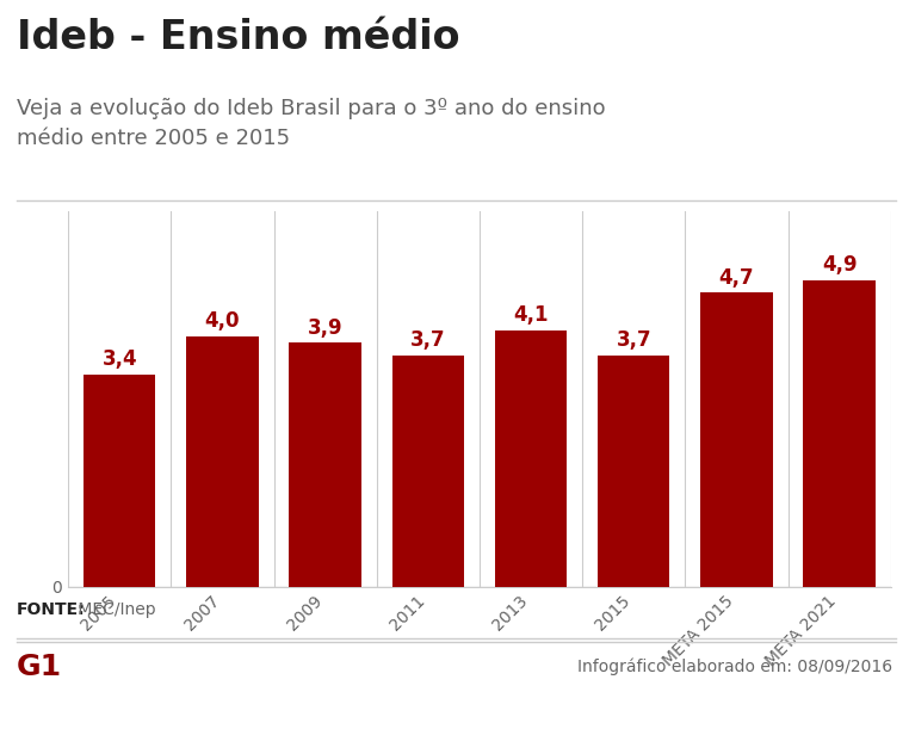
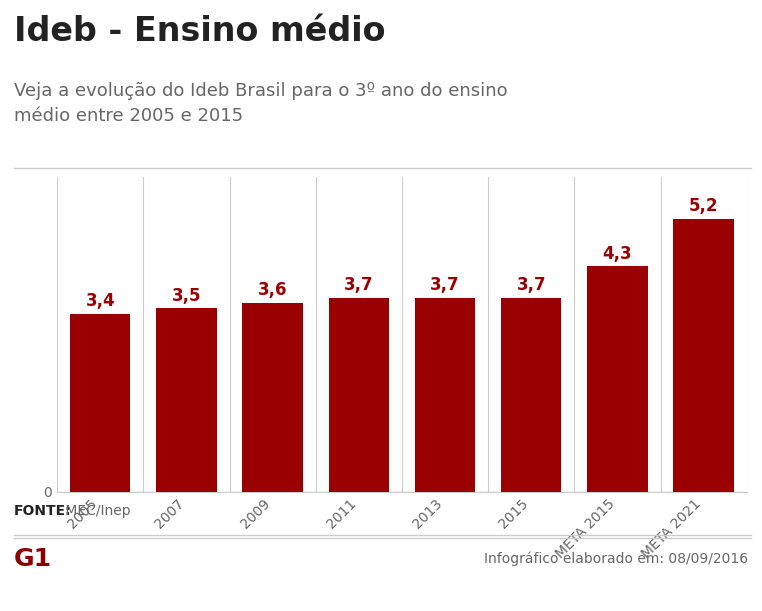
2007: 4,0 -> 3,5
2009: 3,9 -> 3,6
2013: 4,1 -> 3,7
META 2015: 4,7 -> 4,3
META 2021: 4,9 -> 5,2
